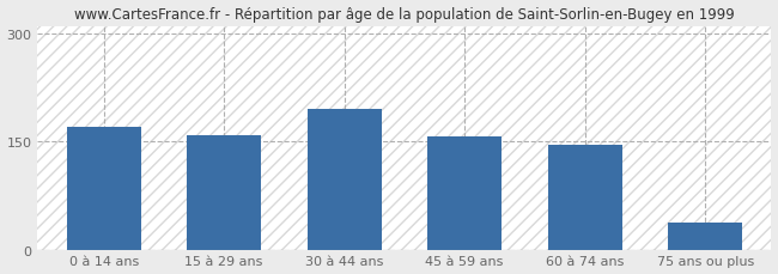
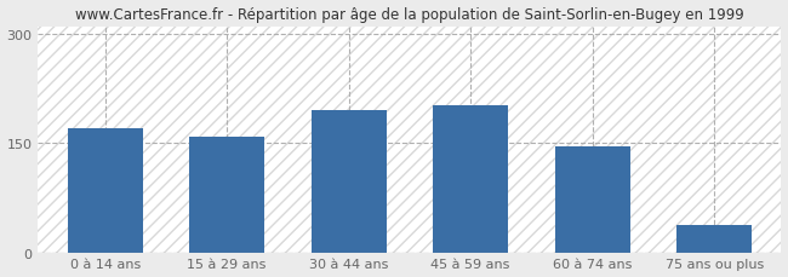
45 à 59 ans: 157 -> 202
